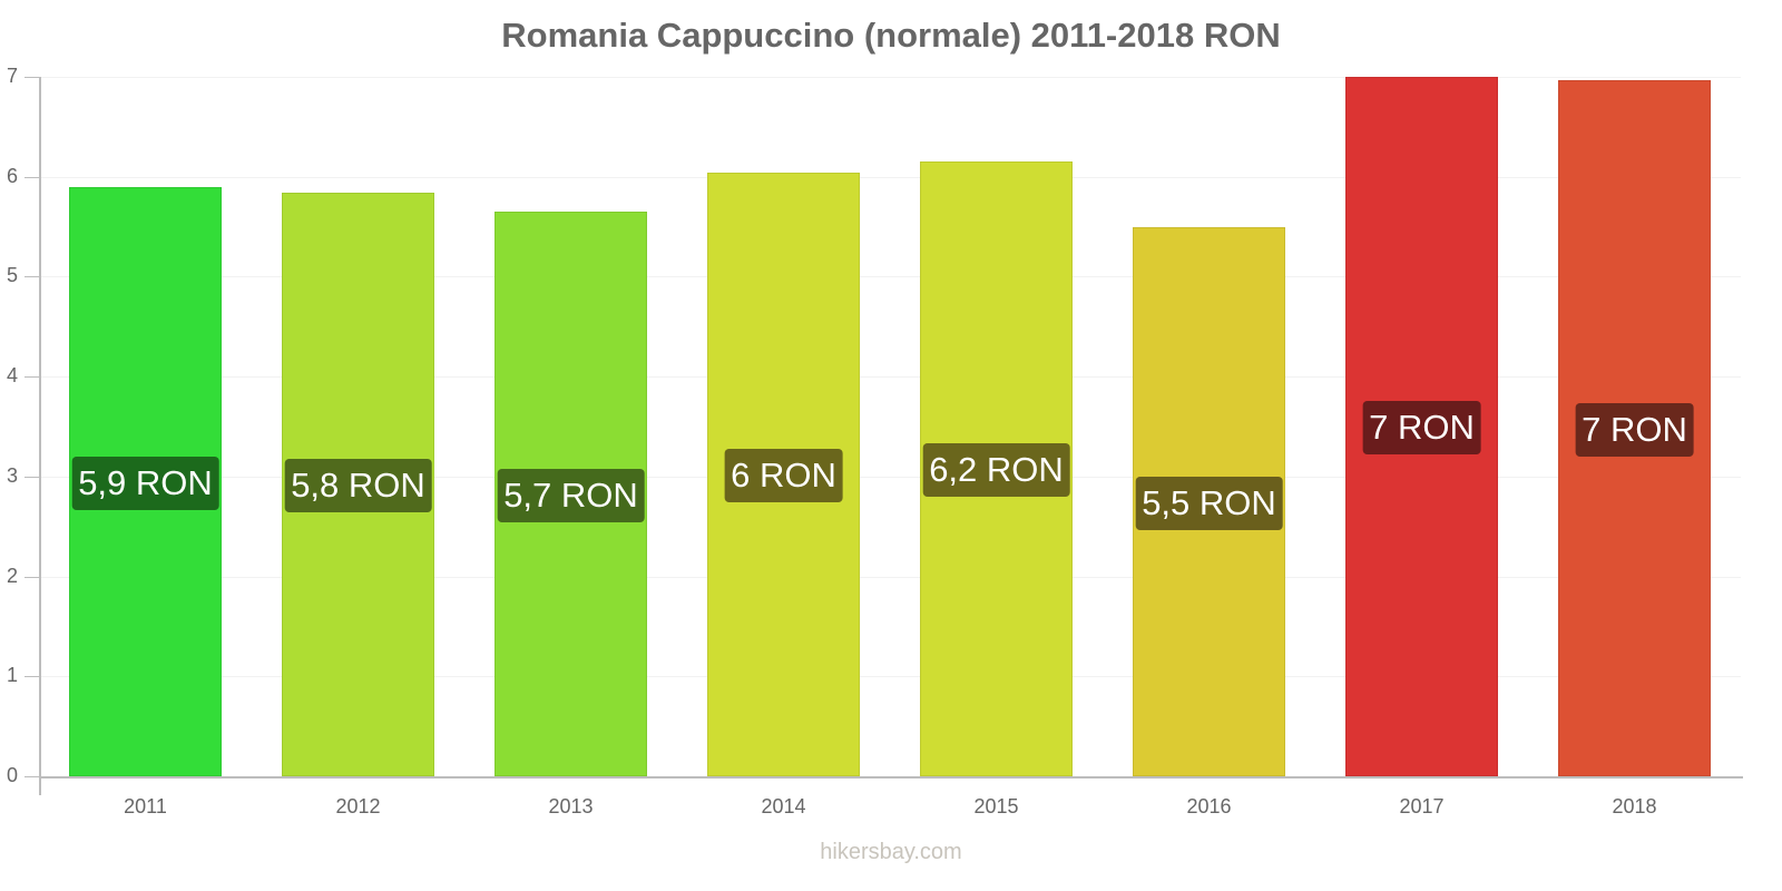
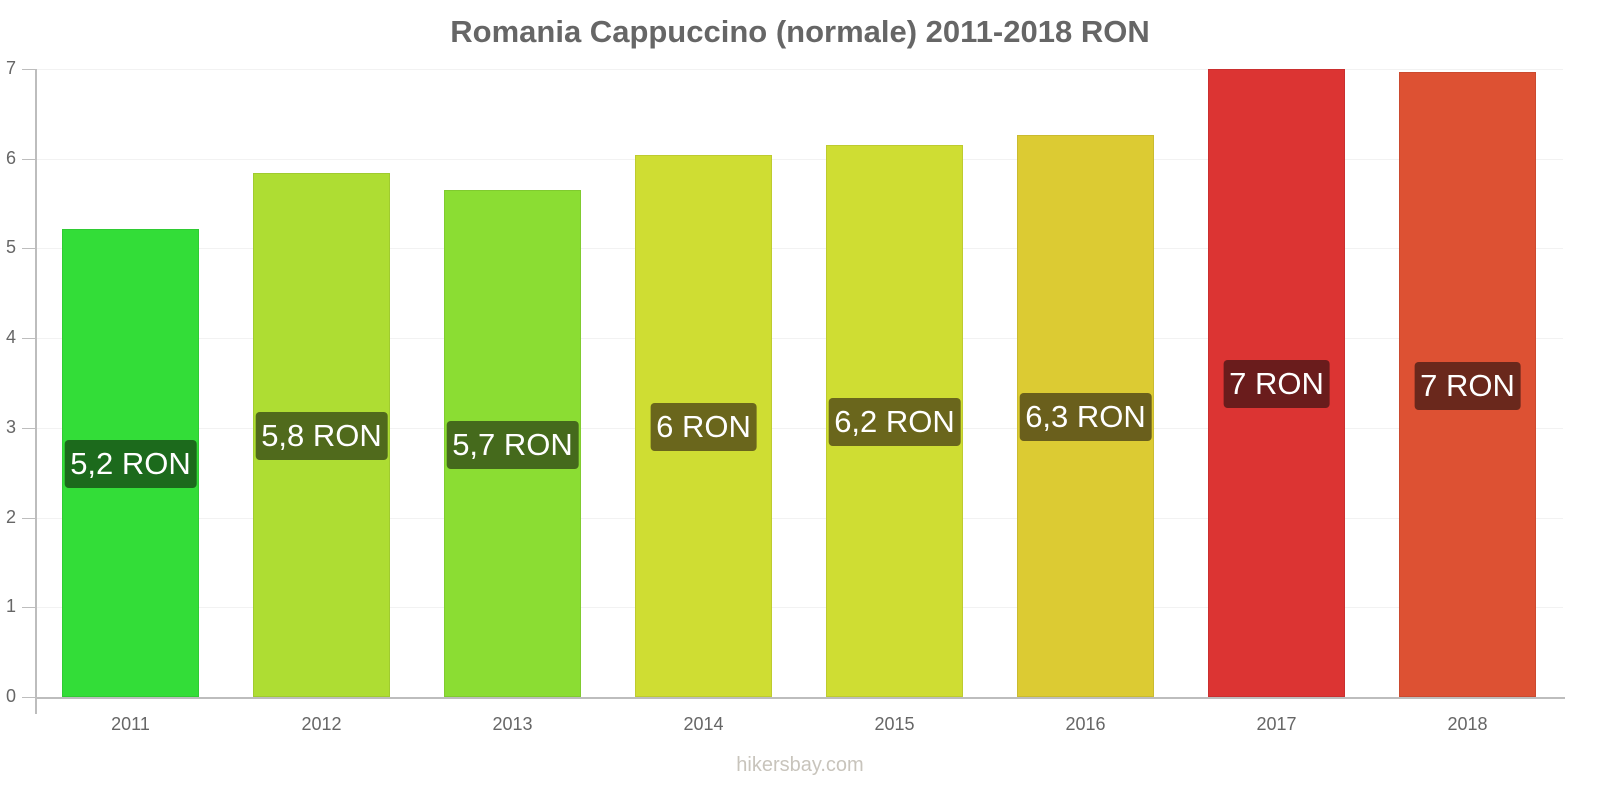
2011: 5,9 -> 5,2
2016: 5,5 -> 6,3
